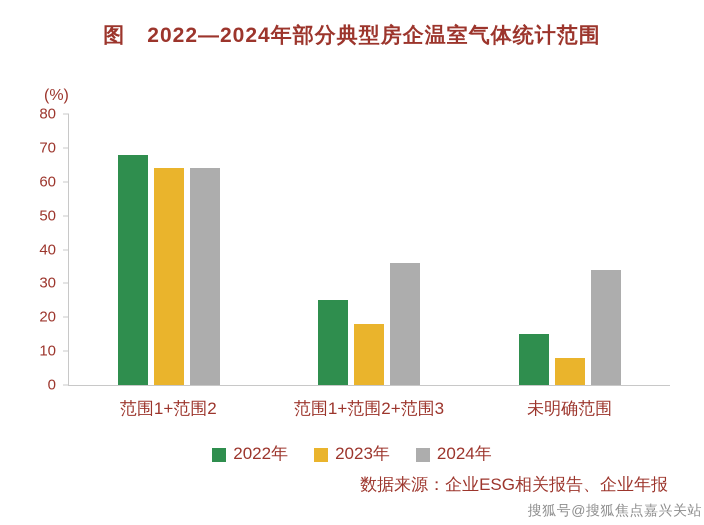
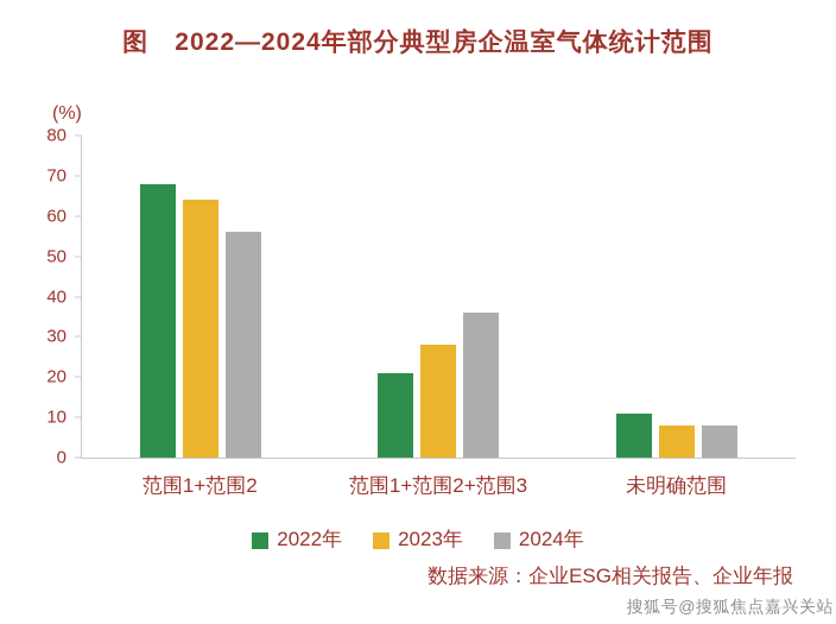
2024年/范围1+范围2: 64 -> 56
2022年/范围1+范围2+范围3: 25 -> 21
2023年/范围1+范围2+范围3: 18 -> 28
2022年/未明确范围: 15 -> 11
2024年/未明确范围: 34 -> 8
